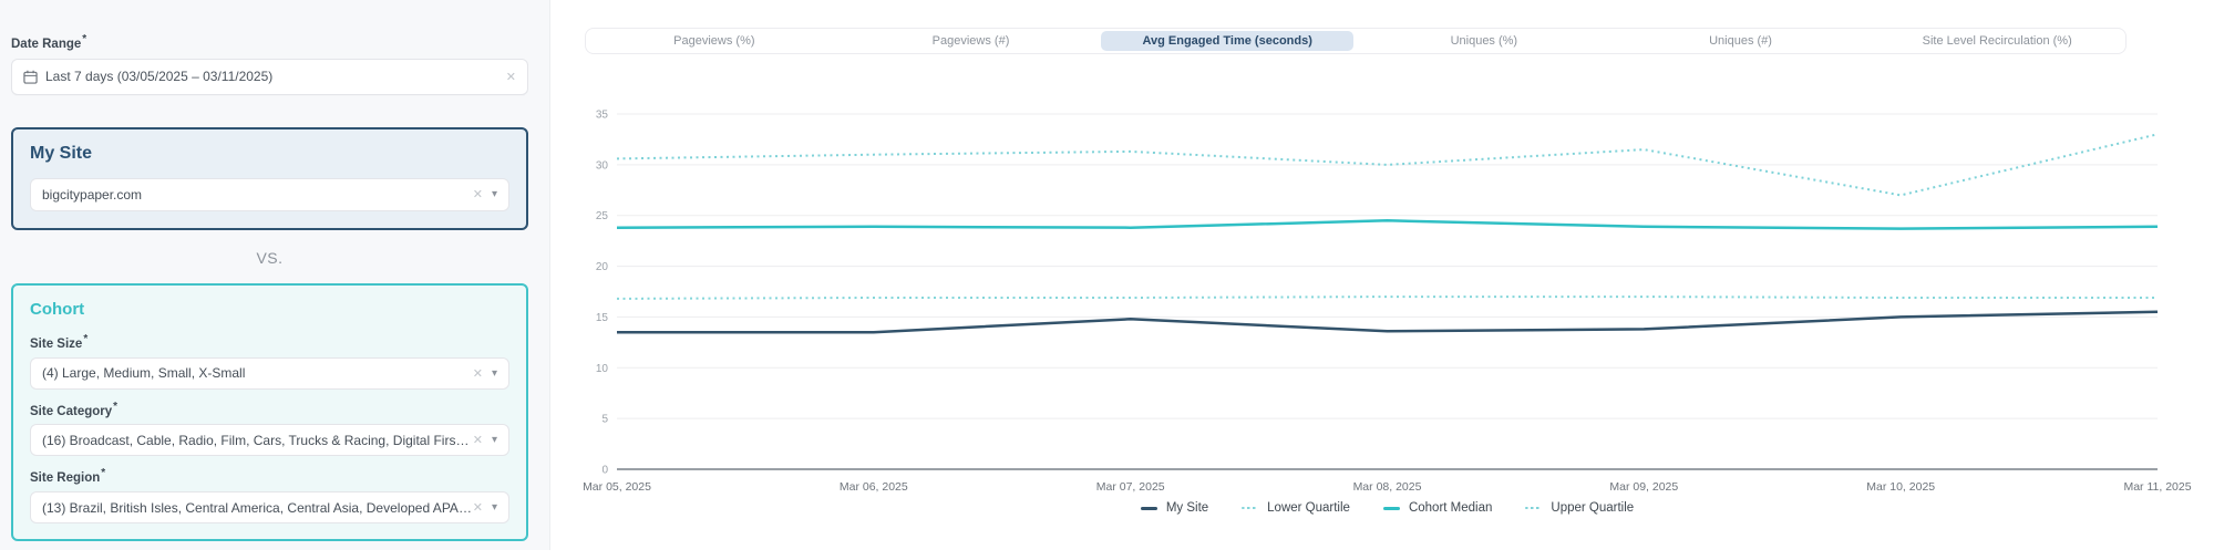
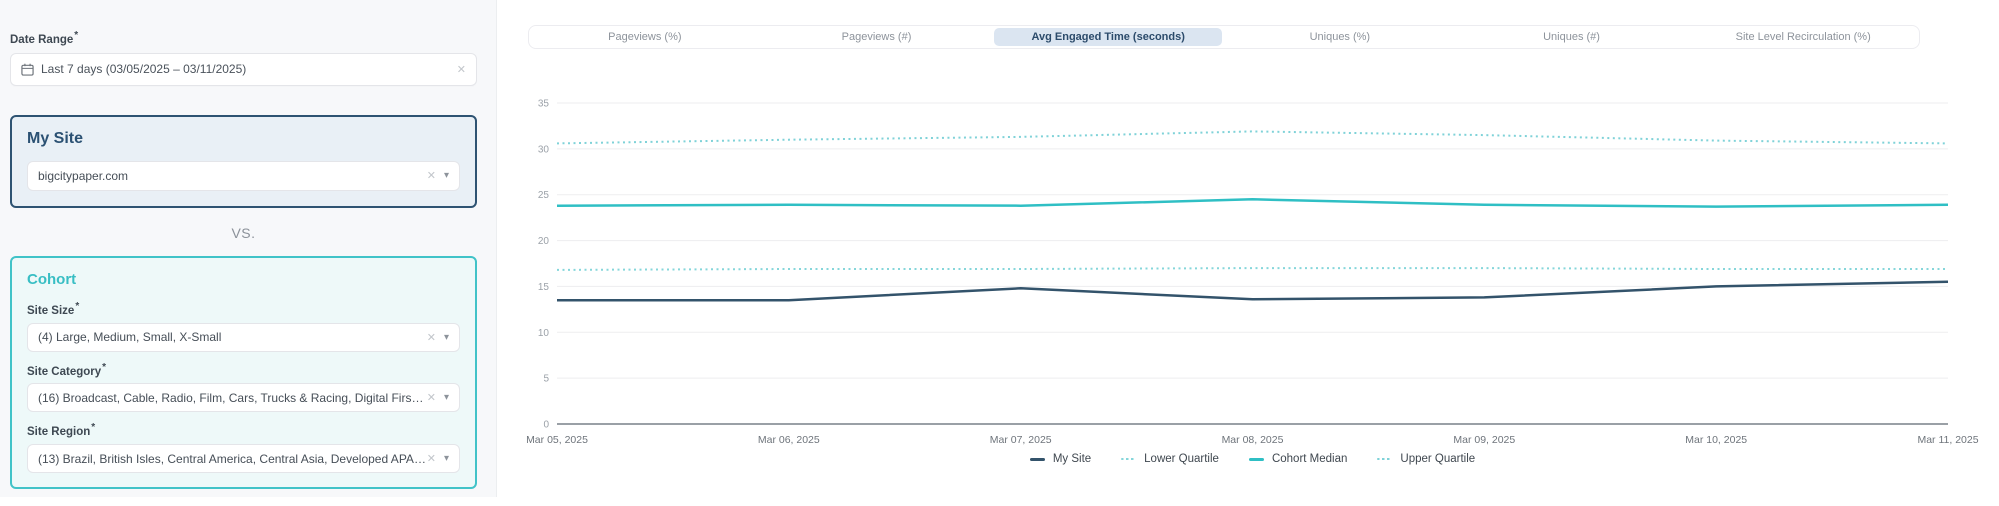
Upper Quartile/Mar 08, 2025: 30 -> 32
Upper Quartile/Mar 10, 2025: 27 -> 31
Upper Quartile/Mar 11, 2025: 33 -> 31
